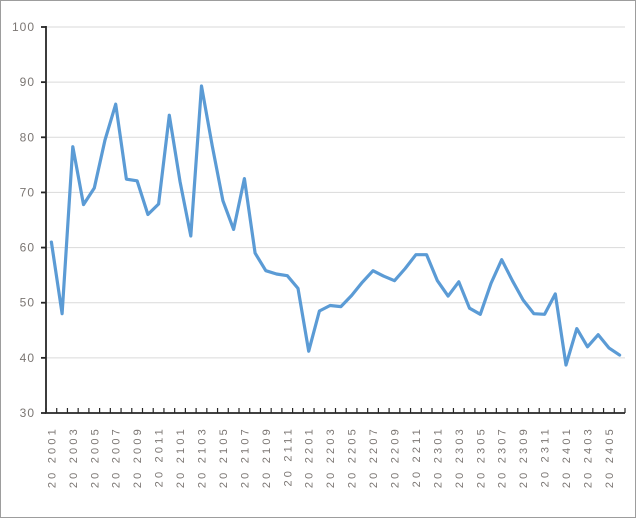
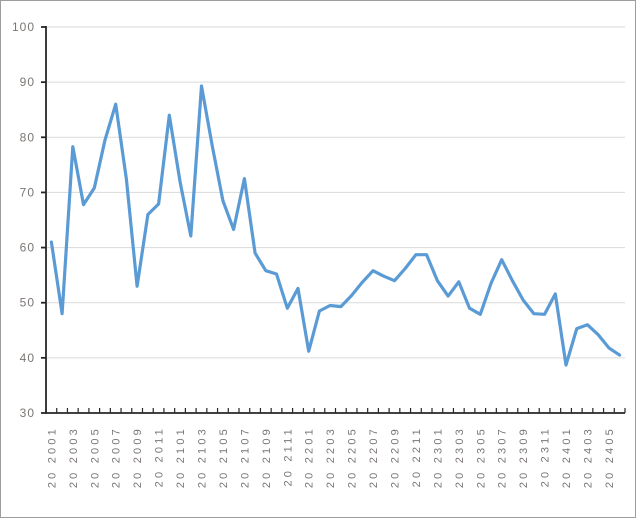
202009: 72 -> 53
202111: 55 -> 49
202403: 42 -> 46
